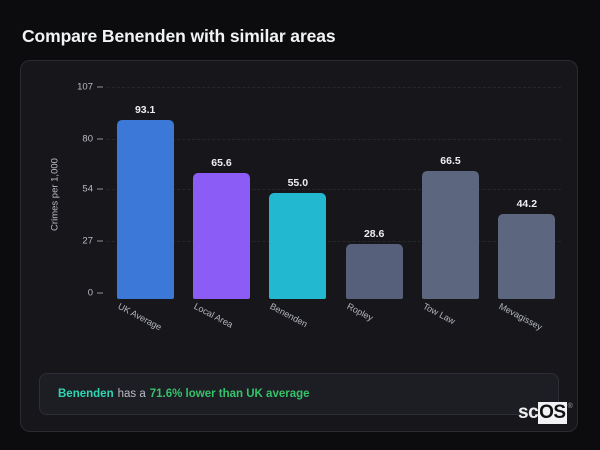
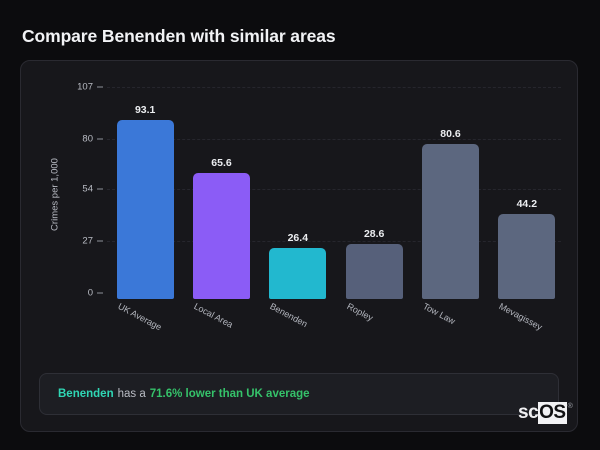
Benenden: 55.0 -> 26.4
Tow Law: 66.5 -> 80.6
